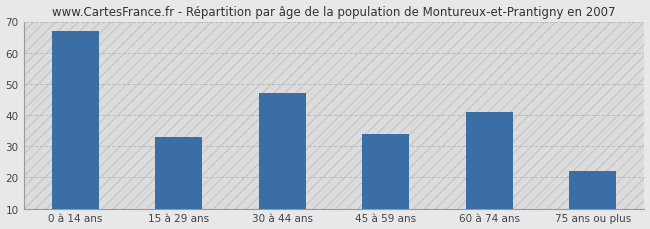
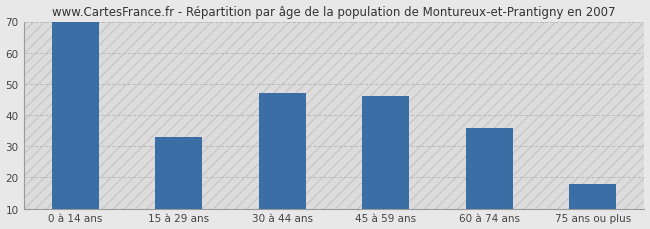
0 à 14 ans: 67 -> 70
45 à 59 ans: 34 -> 46
60 à 74 ans: 41 -> 36
75 ans ou plus: 22 -> 18
